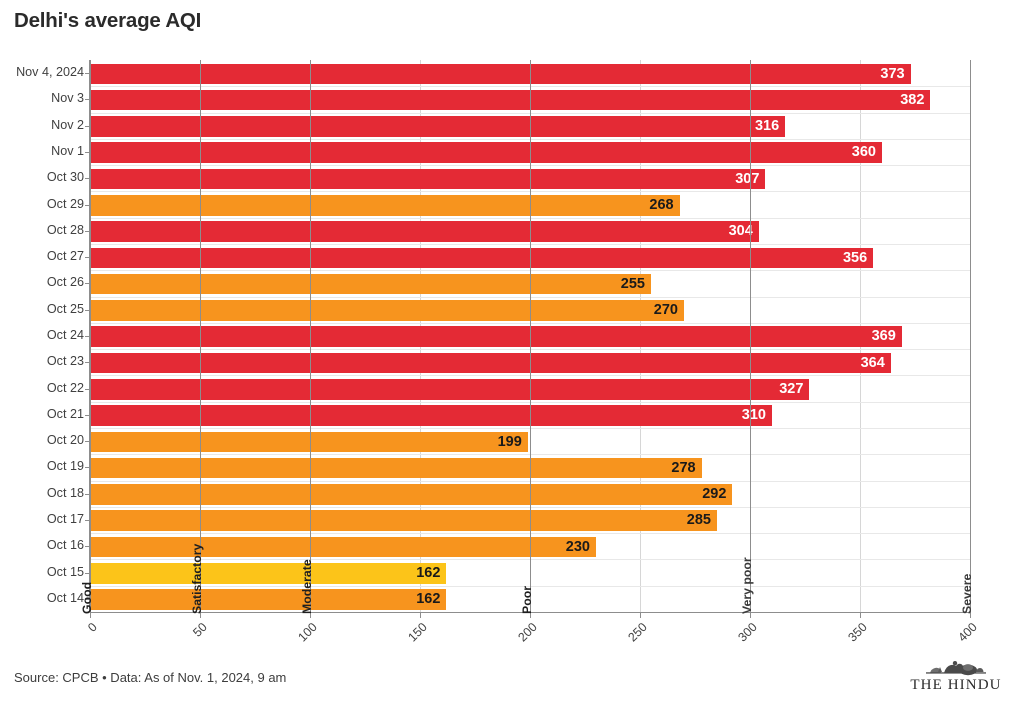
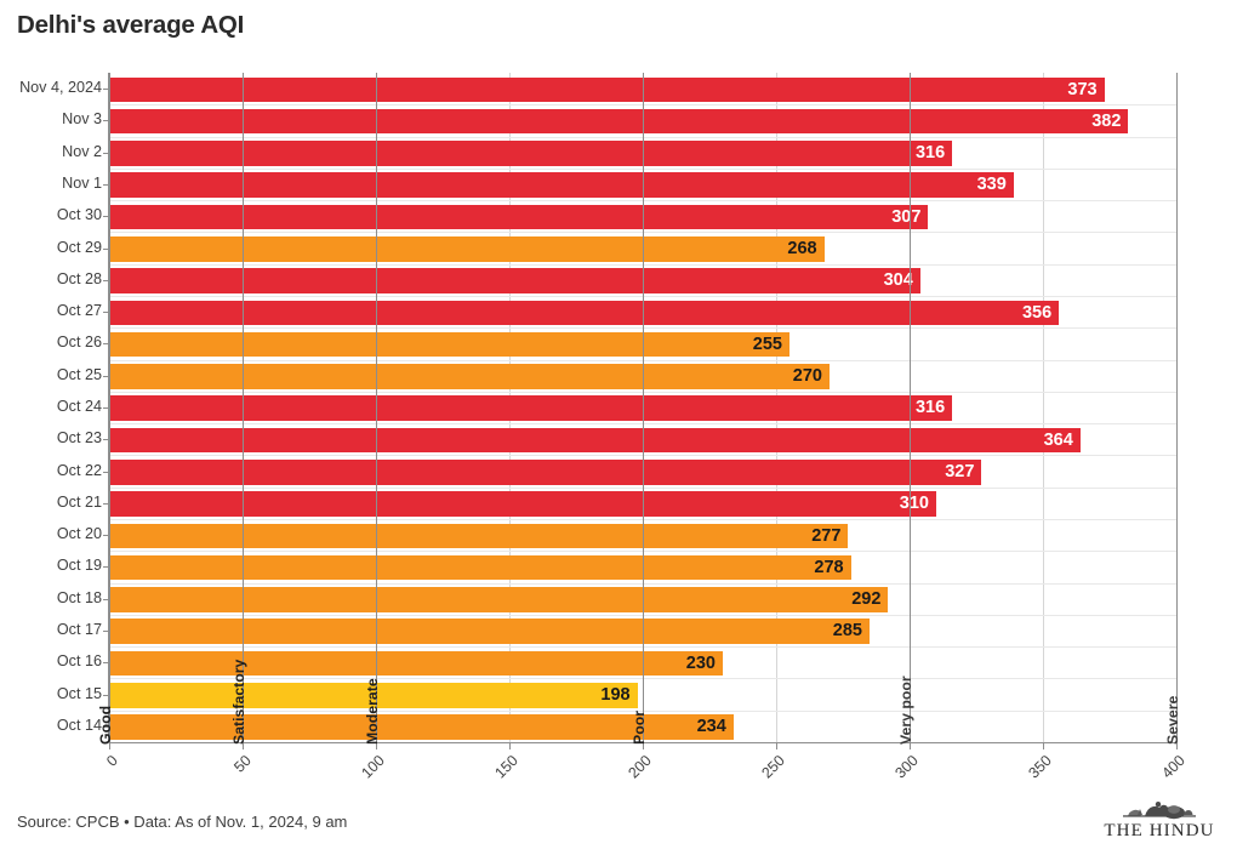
Nov 1: 360 -> 339
Oct 24: 369 -> 316
Oct 20: 199 -> 277
Oct 15: 162 -> 198
Oct 14: 162 -> 234
